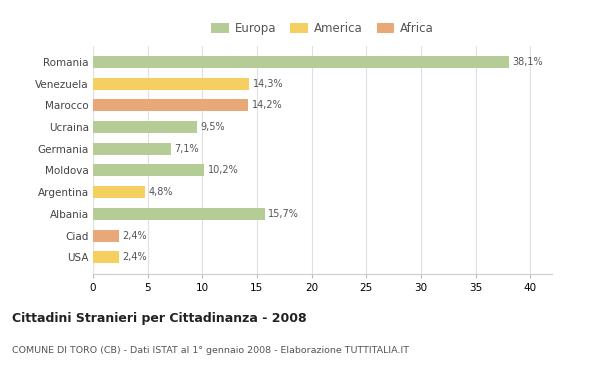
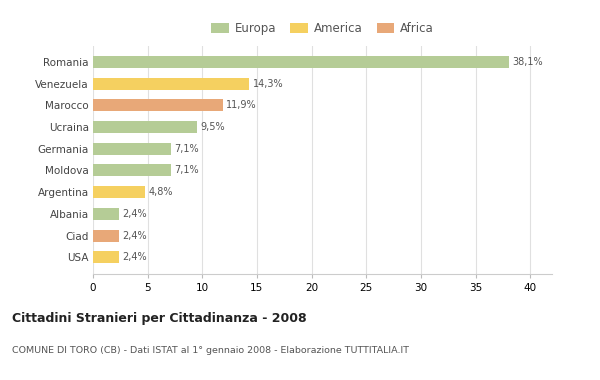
Marocco: 14,2% -> 11,9%
Moldova: 10,2% -> 7,1%
Albania: 15,7% -> 2,4%
